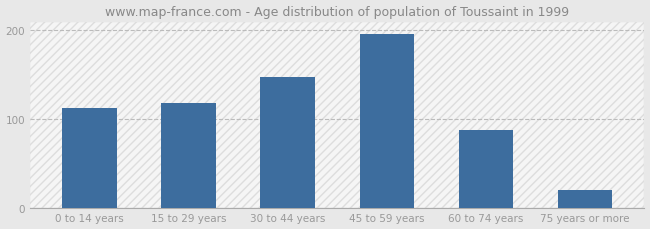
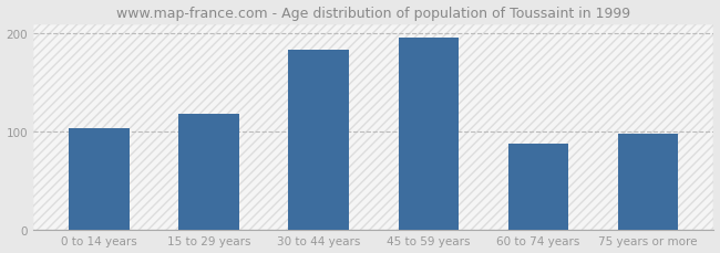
0 to 14 years: 112 -> 104
30 to 44 years: 148 -> 184
75 years or more: 20 -> 98
